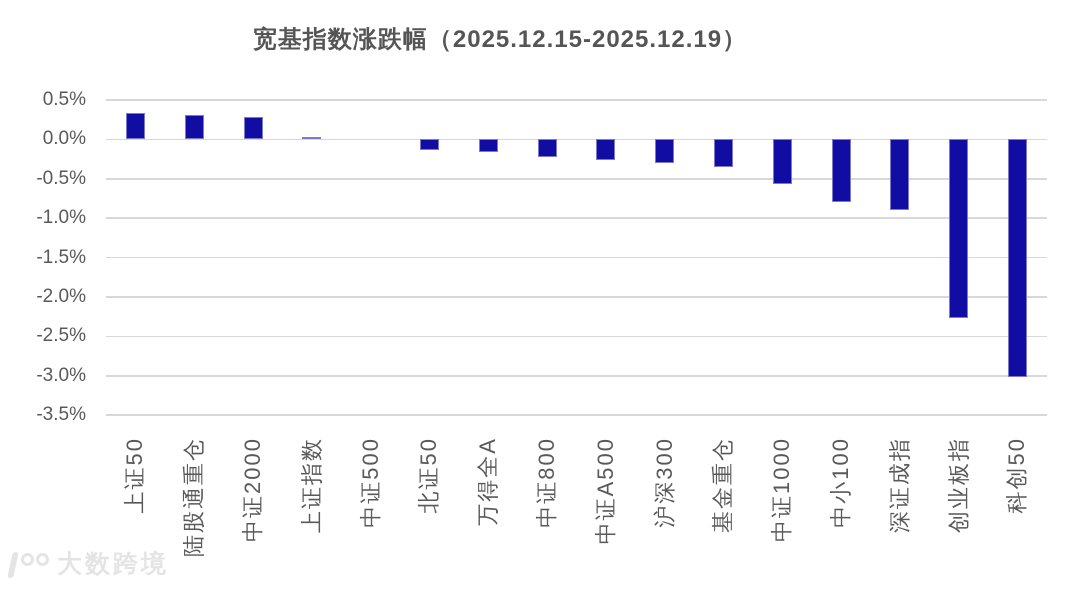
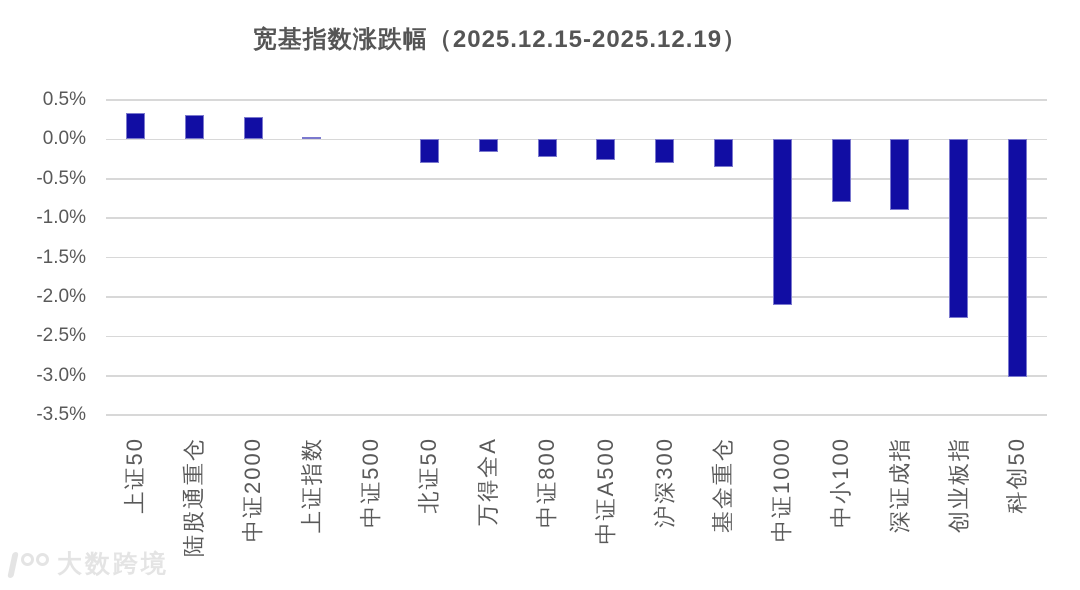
北证50: -0.1% -> -0.3%
中证1000: -0.6% -> -2.1%
